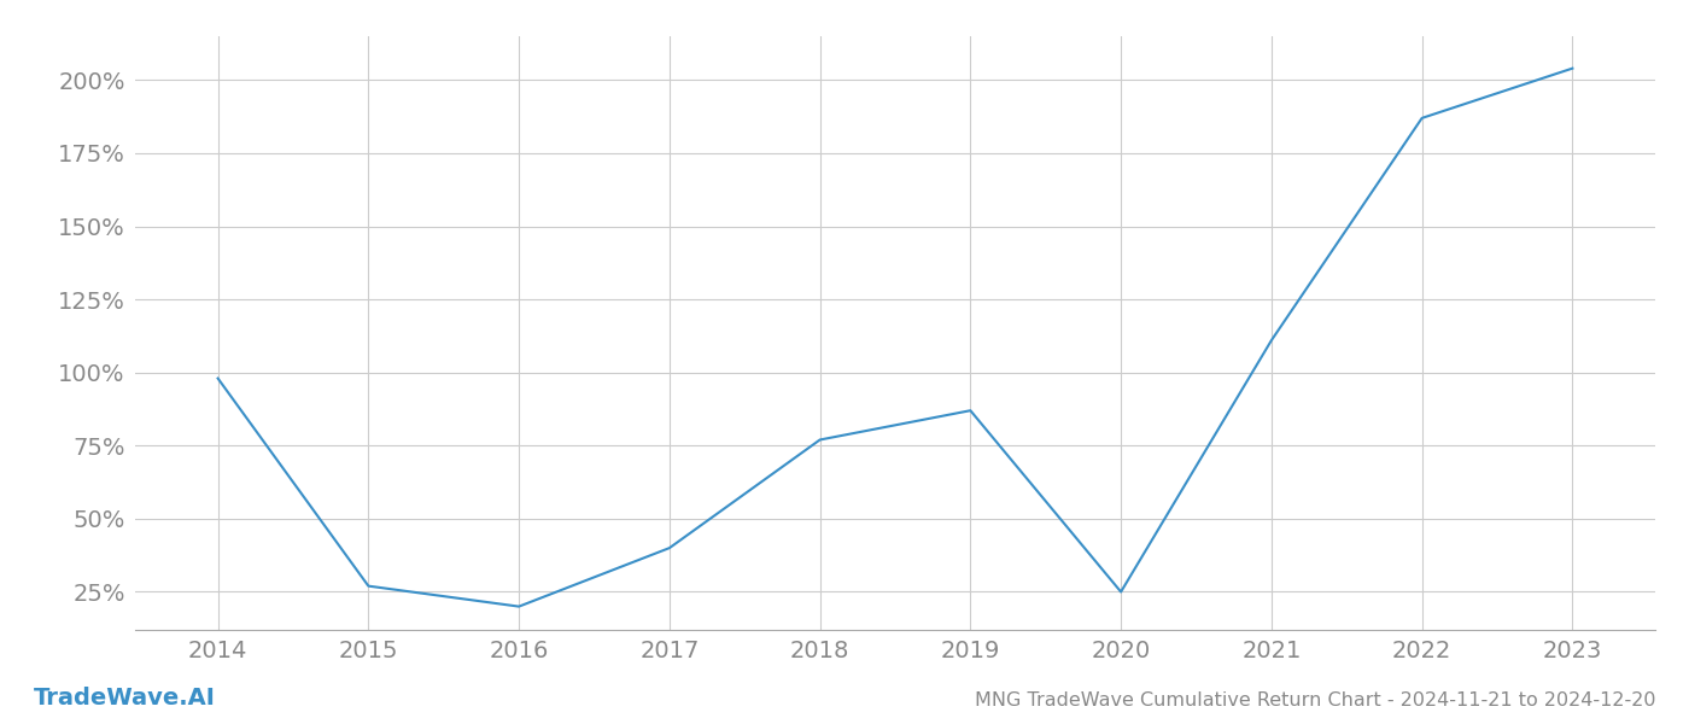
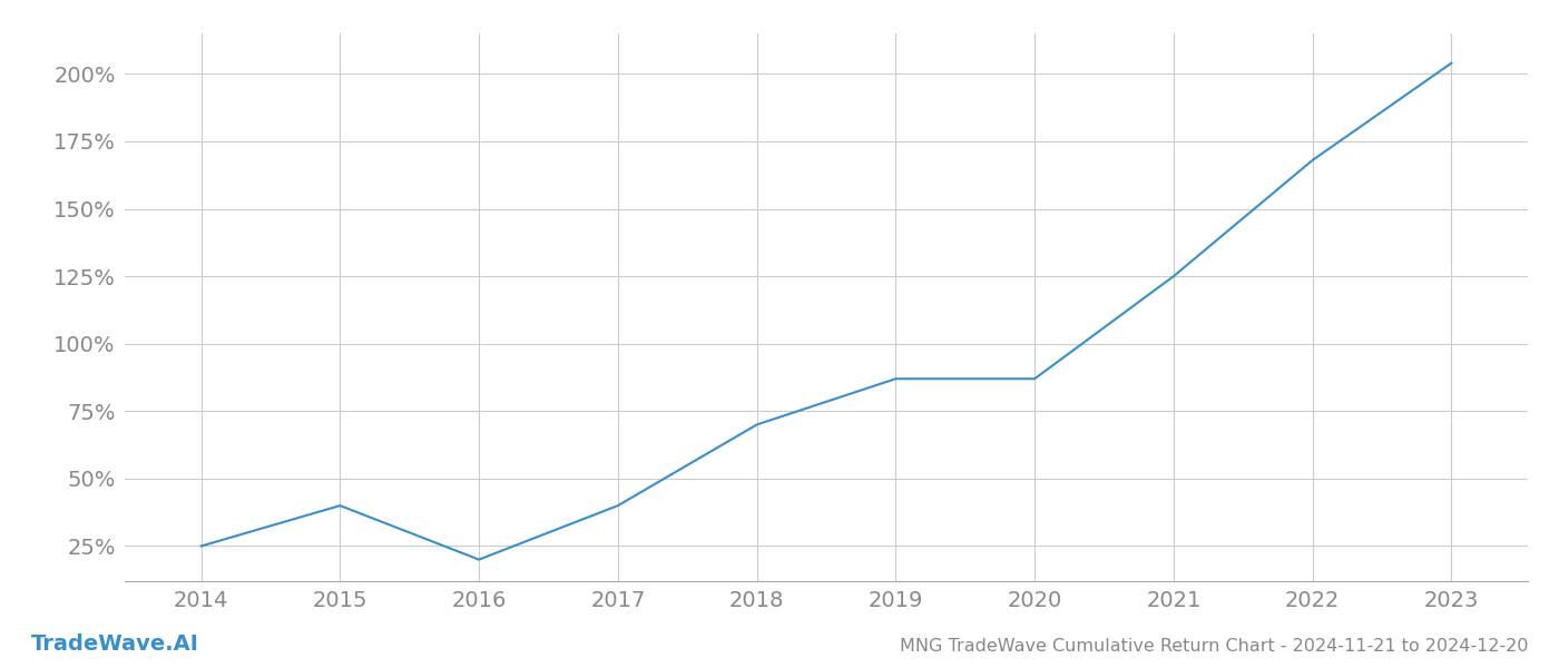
2014: 98% -> 25%
2015: 27% -> 40%
2018: 77% -> 70%
2020: 25% -> 87%
2021: 111% -> 125%
2022: 187% -> 168%
